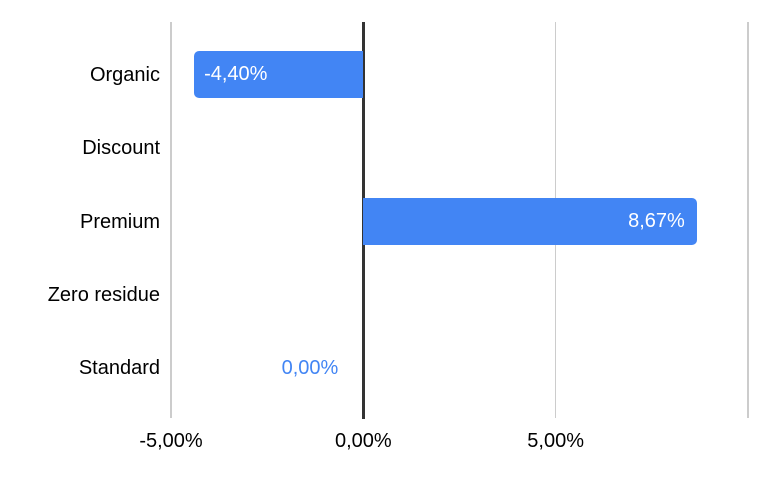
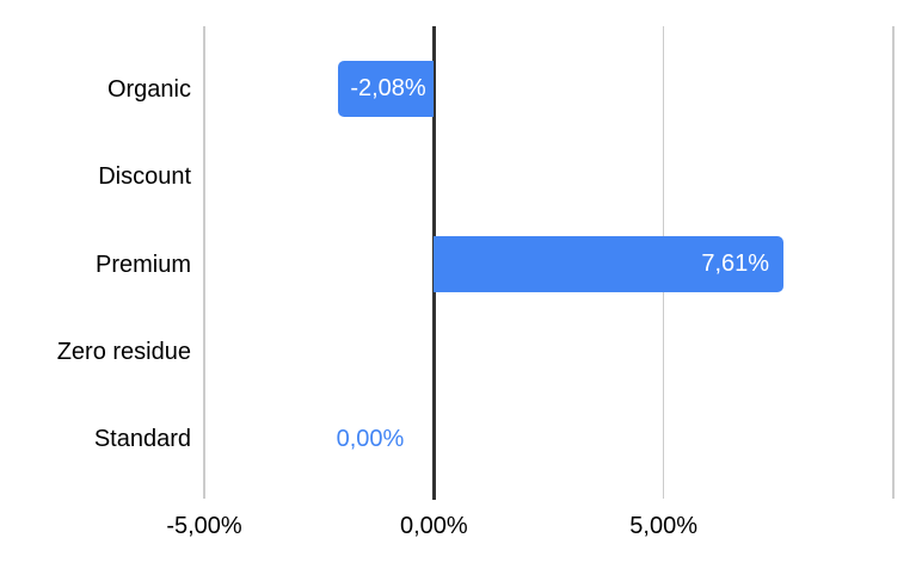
Organic: -4,40% -> -2,08%
Premium: 8,67% -> 7,61%
